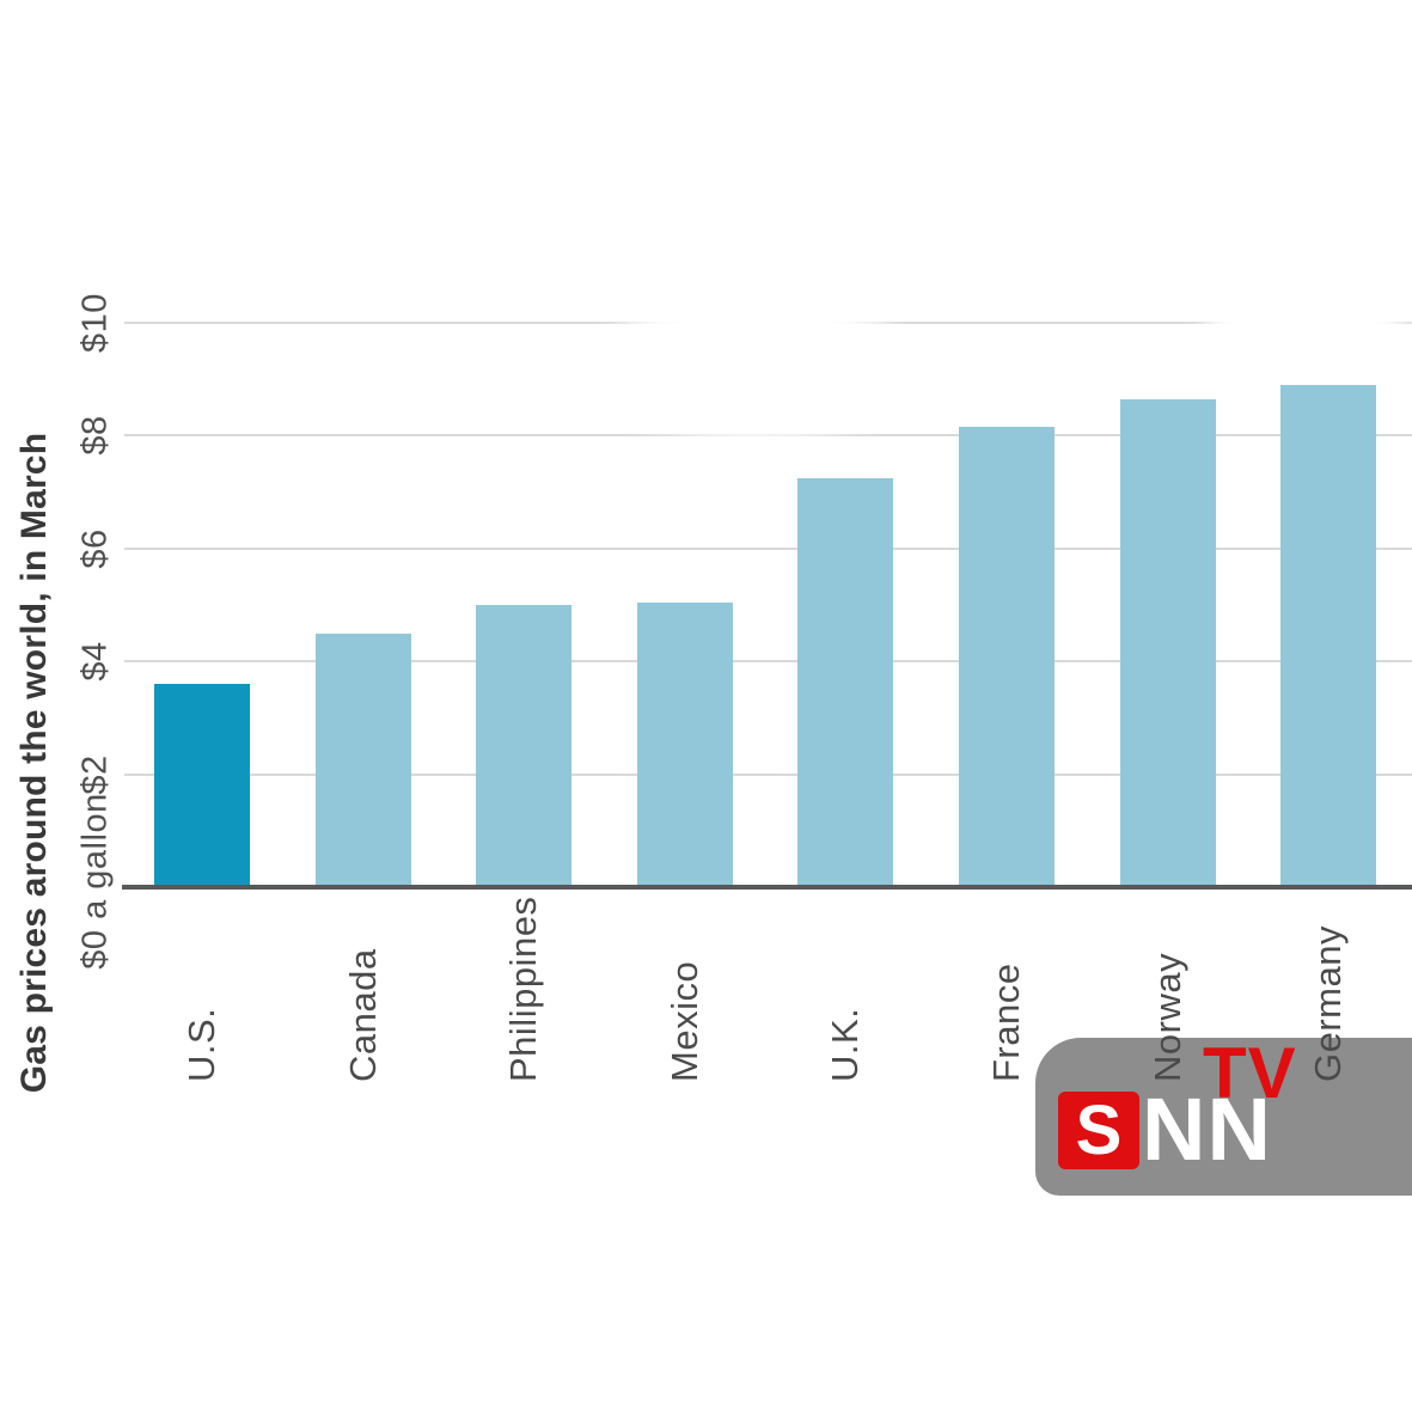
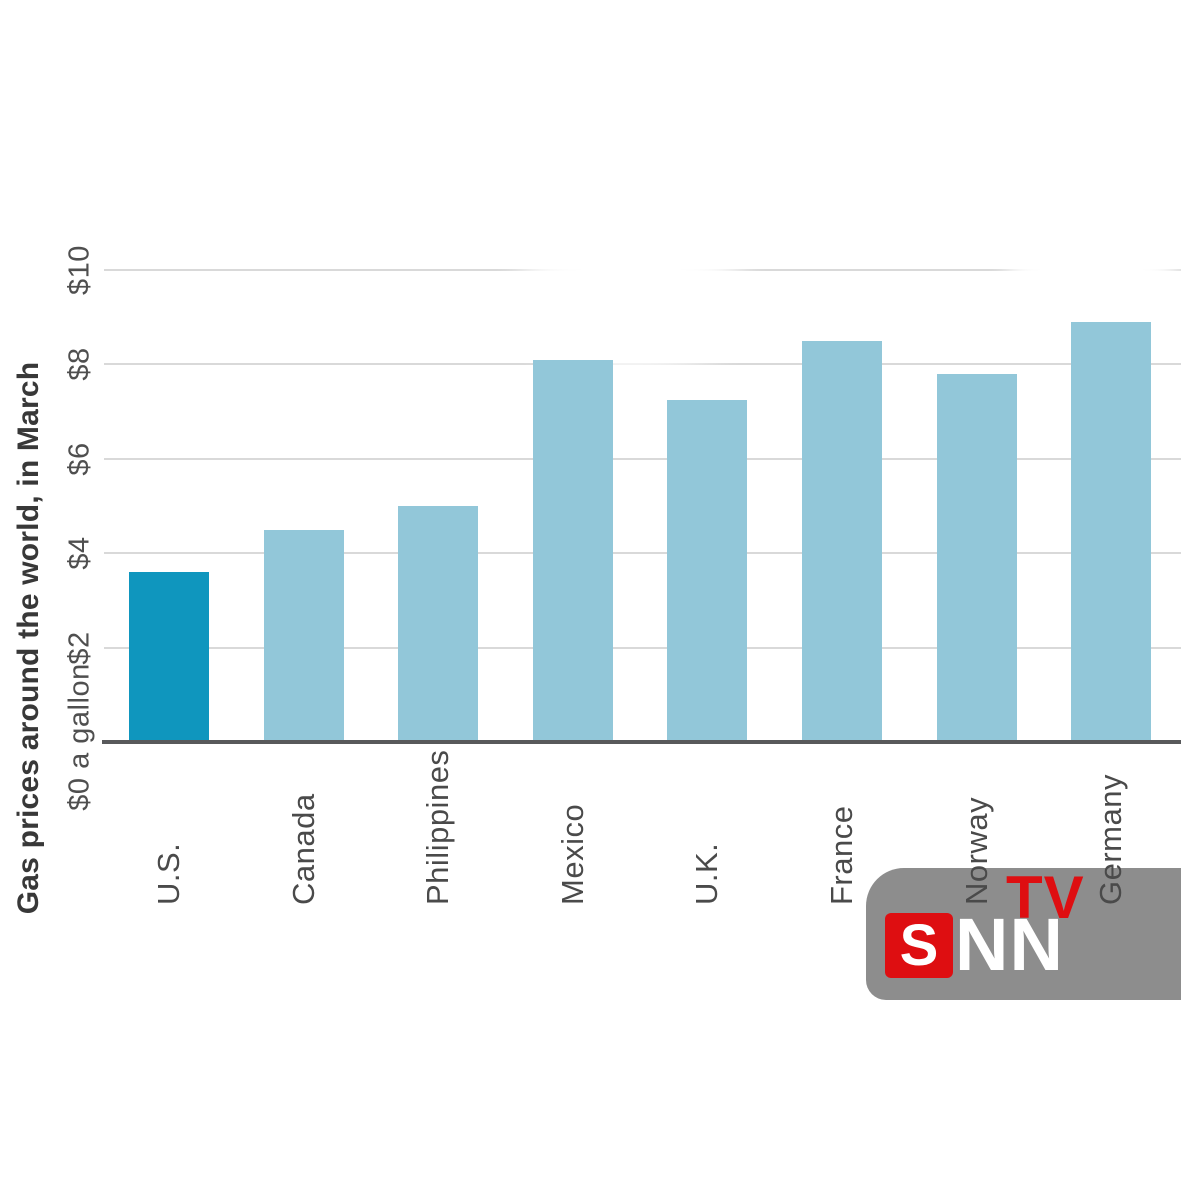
Mexico: $5.0 -> $8.1
France: $8.2 -> $8.5
Norway: $8.7 -> $7.8
